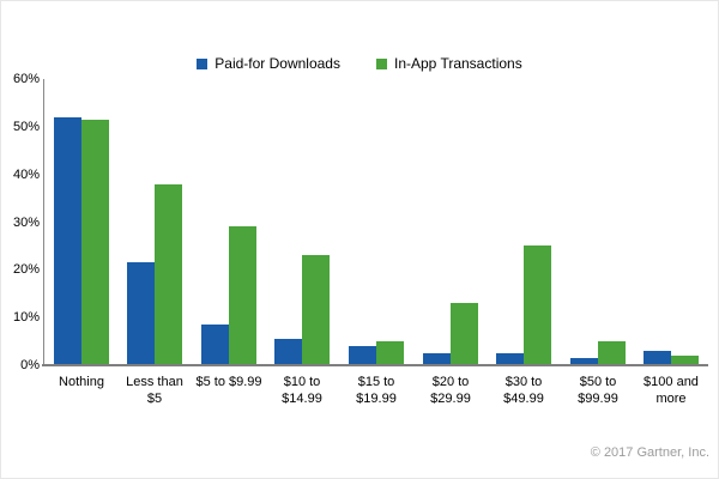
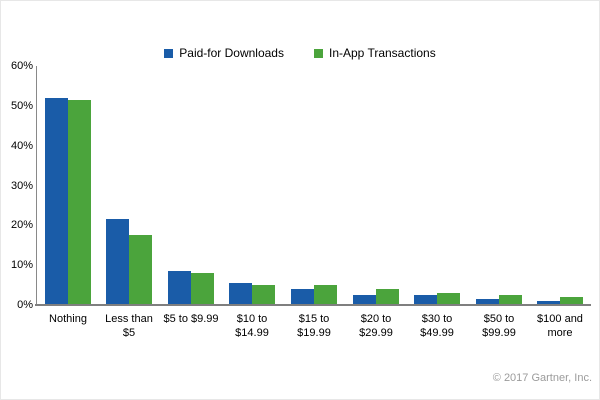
In-App Transactions/Less than $5: 38% -> 18%
In-App Transactions/$5 to $9.99: 29% -> 8%
In-App Transactions/$10 to $14.99: 23% -> 5%
In-App Transactions/$20 to $29.99: 13% -> 4%
In-App Transactions/$30 to $49.99: 25% -> 3%
In-App Transactions/$50 to $99.99: 5% -> 2%
Paid-for Downloads/$100 and more: 3% -> 1%
